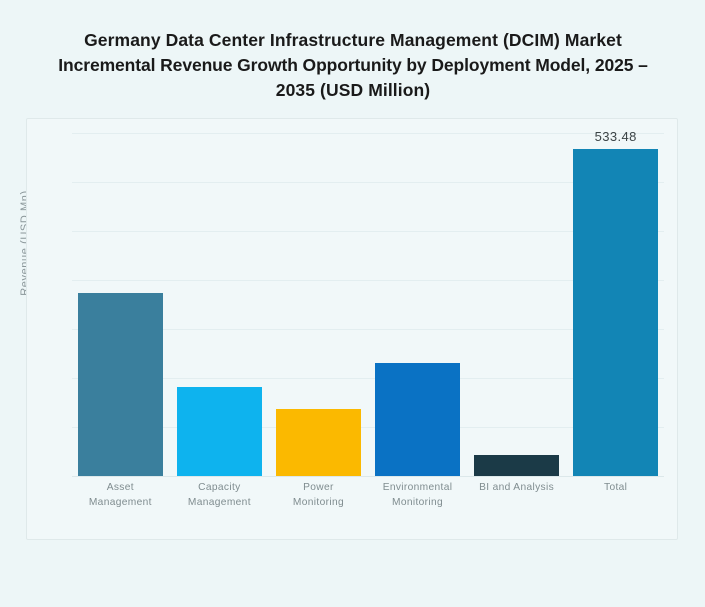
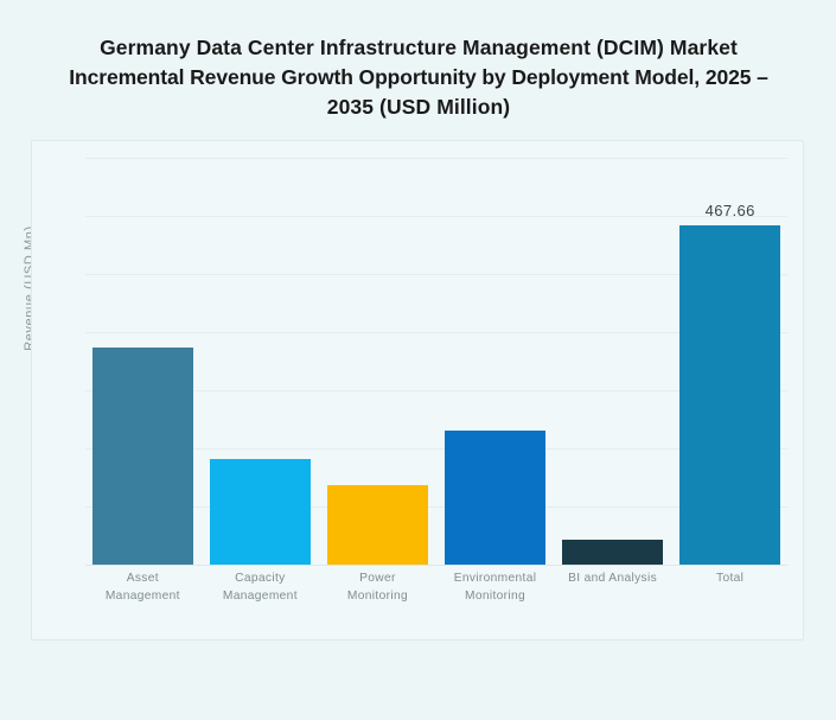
Total: 533.48 -> 467.66
